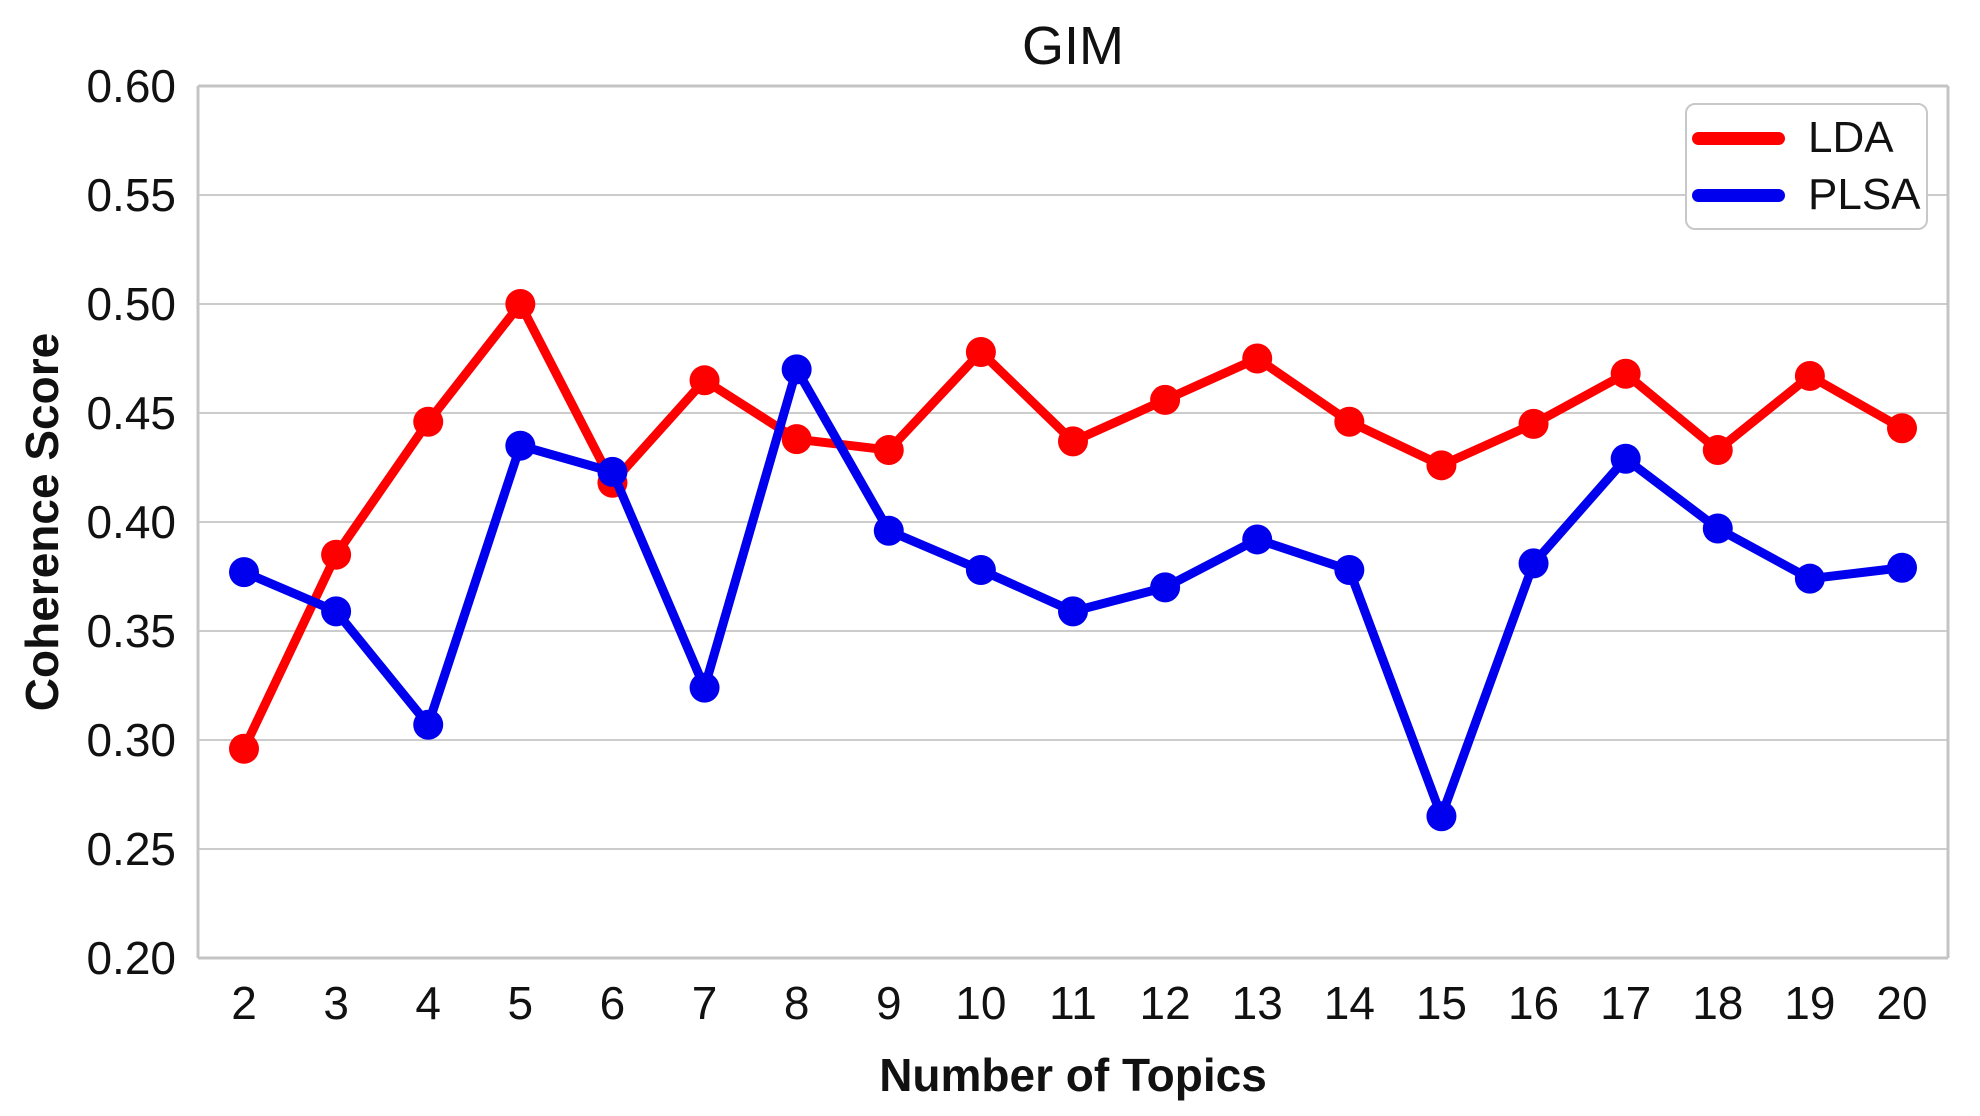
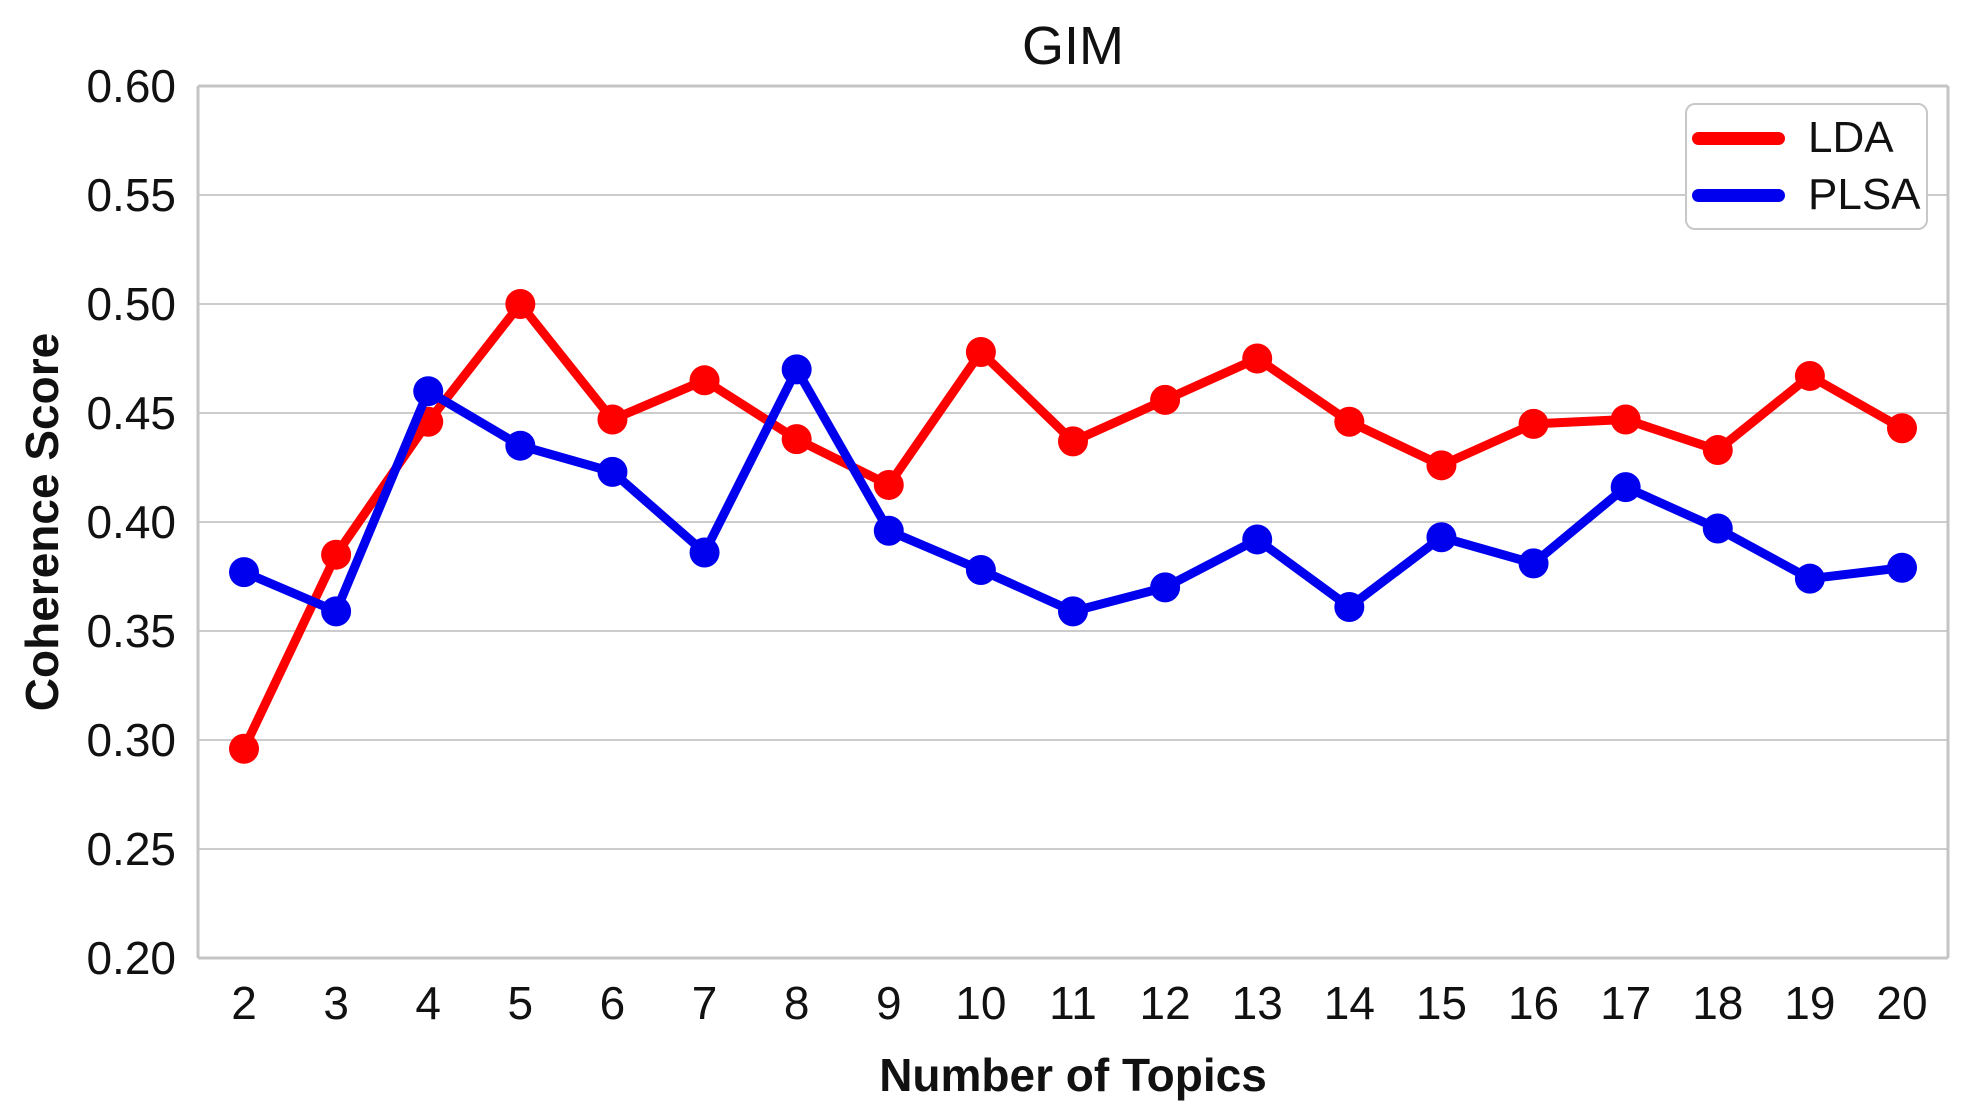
PLSA/4: 0.307 -> 0.460
LDA/6: 0.418 -> 0.447
PLSA/7: 0.324 -> 0.386
LDA/9: 0.433 -> 0.417
PLSA/14: 0.378 -> 0.361
PLSA/15: 0.265 -> 0.393
LDA/17: 0.468 -> 0.447
PLSA/17: 0.429 -> 0.416
